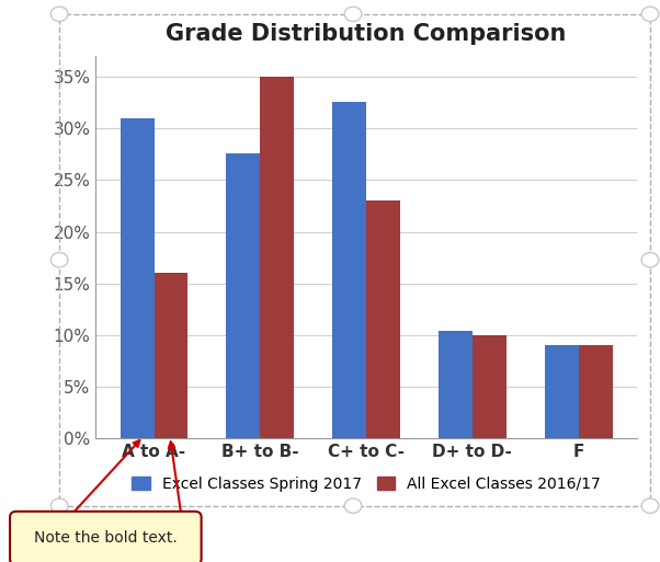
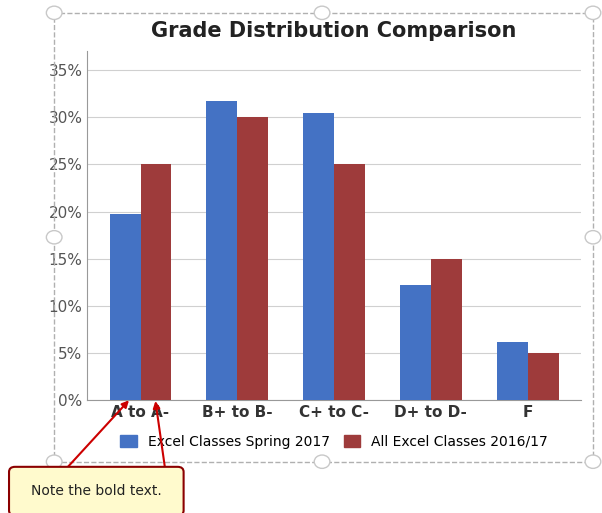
Excel Classes Spring 2017/A to A-: 31.0% -> 19.7%
All Excel Classes 2016/17/A to A-: 16% -> 25%
Excel Classes Spring 2017/B+ to B-: 27.6% -> 31.7%
All Excel Classes 2016/17/B+ to B-: 35% -> 30%
Excel Classes Spring 2017/C+ to C-: 32.6% -> 30.5%
All Excel Classes 2016/17/C+ to C-: 23% -> 25%
Excel Classes Spring 2017/D+ to D-: 10.4% -> 12.2%
All Excel Classes 2016/17/D+ to D-: 10% -> 15%
Excel Classes Spring 2017/F: 9.0% -> 6.2%
All Excel Classes 2016/17/F: 9% -> 5%
